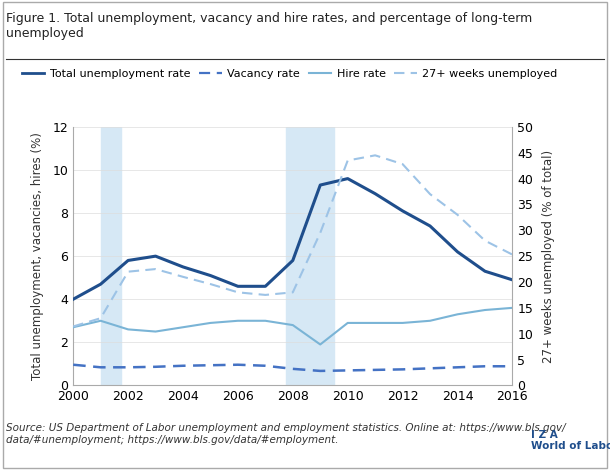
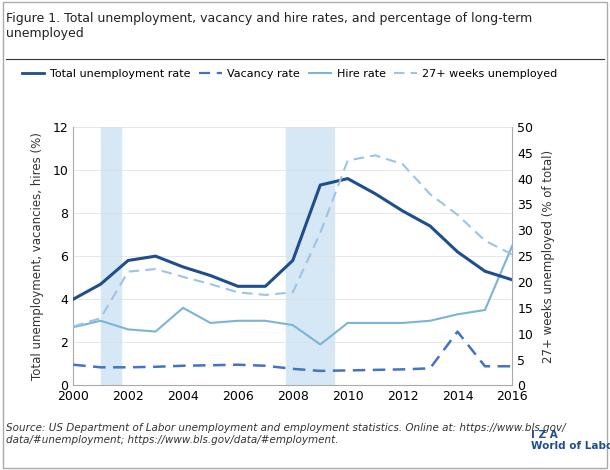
Hire rate/2004: 2.7 -> 3.6
Vacancy rate/2014: 3.5 -> 10.4
Hire rate/2016: 3.6 -> 6.5
